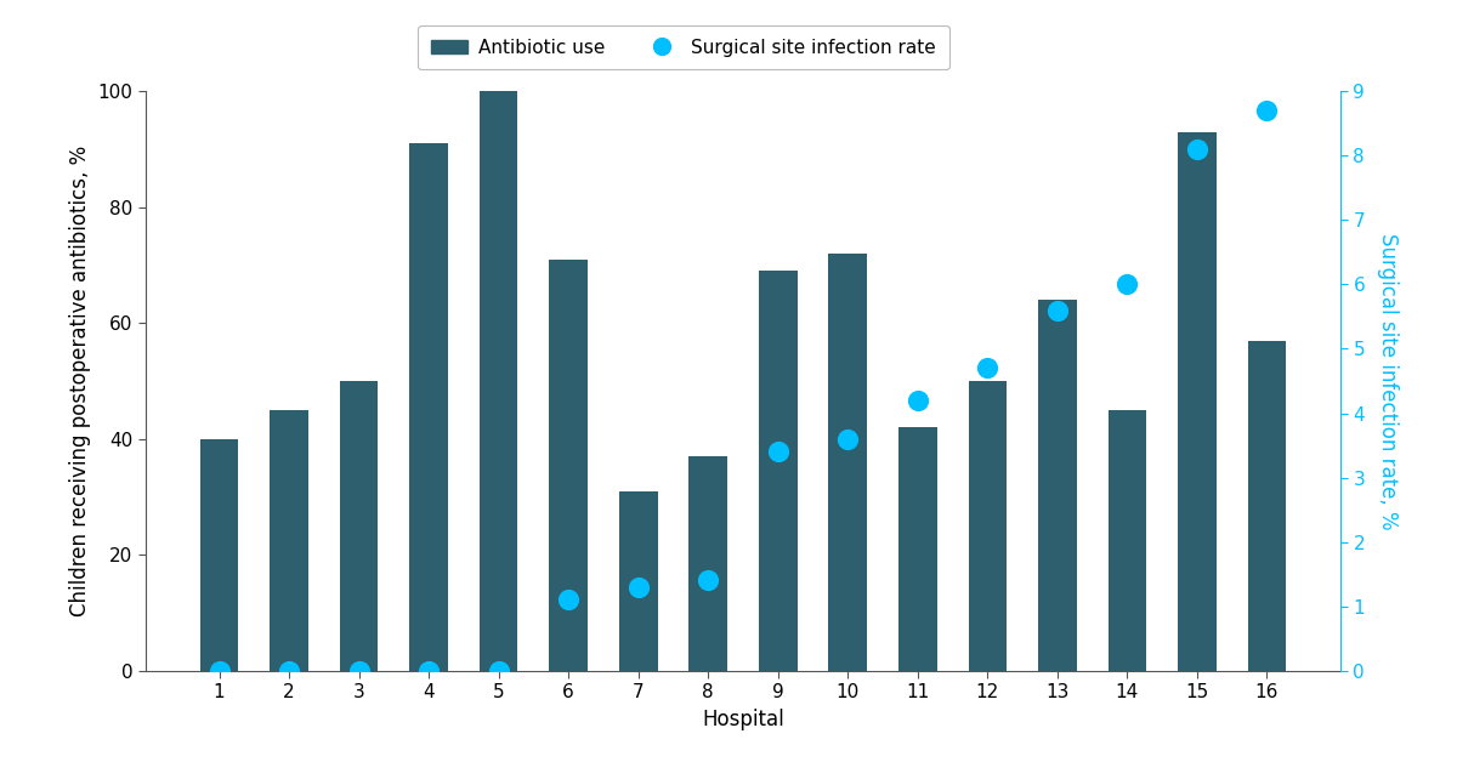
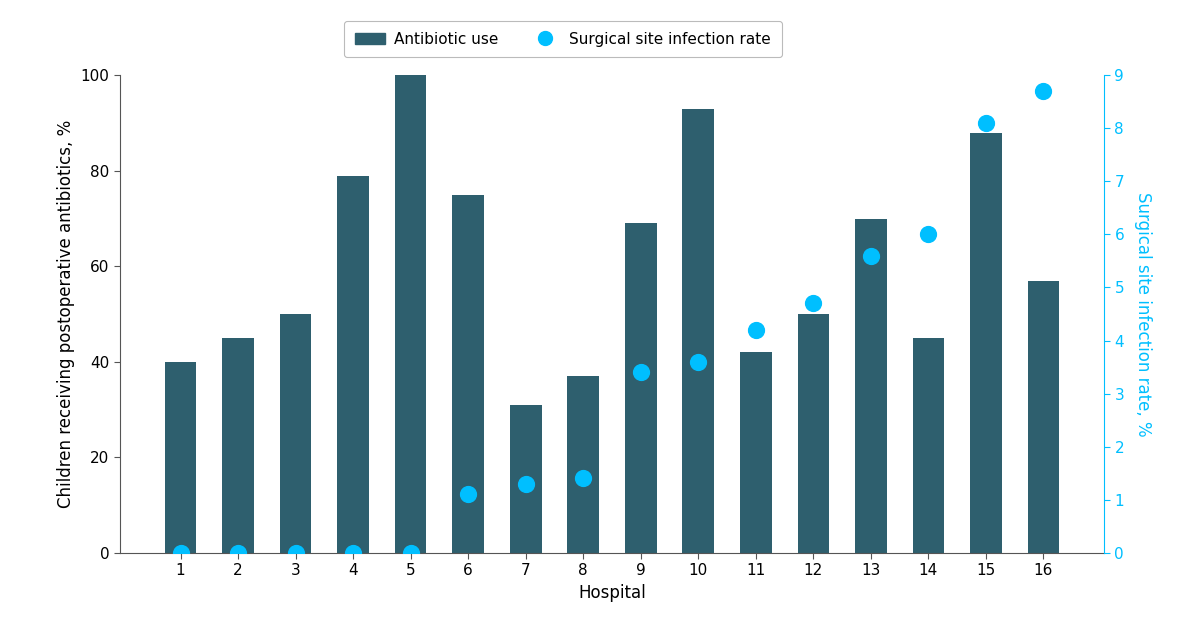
Antibiotic use/4: 91 -> 79
Antibiotic use/6: 71 -> 75
Antibiotic use/10: 72 -> 93
Antibiotic use/13: 64 -> 70
Antibiotic use/15: 93 -> 88
